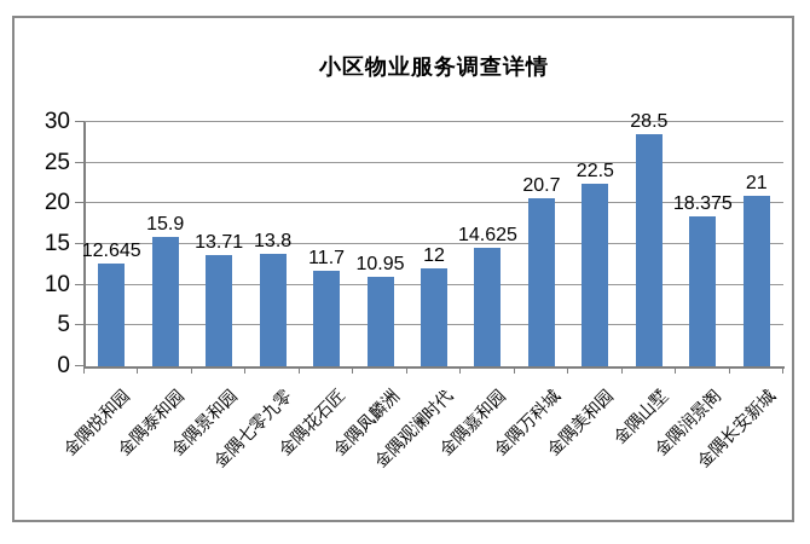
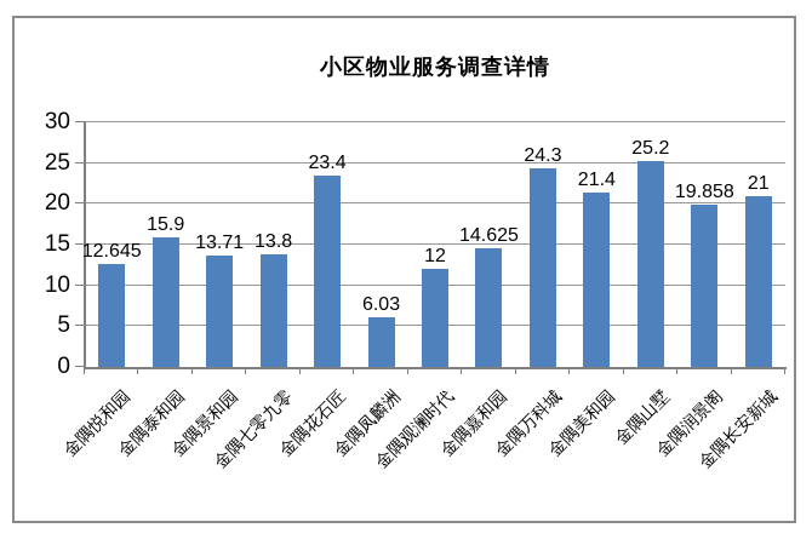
金隅花石匠: 11.7 -> 23.4
金隅凤麟洲: 10.95 -> 6.03
金隅万科城: 20.7 -> 24.3
金隅美和园: 22.5 -> 21.4
金隅山墅: 28.5 -> 25.2
金隅润景阁: 18.375 -> 19.858
